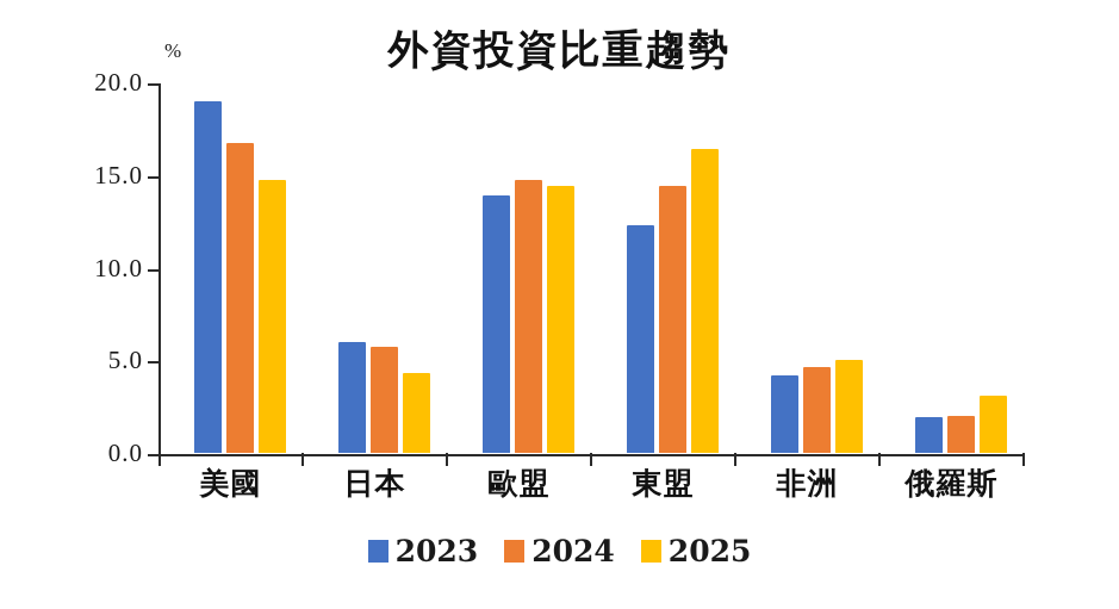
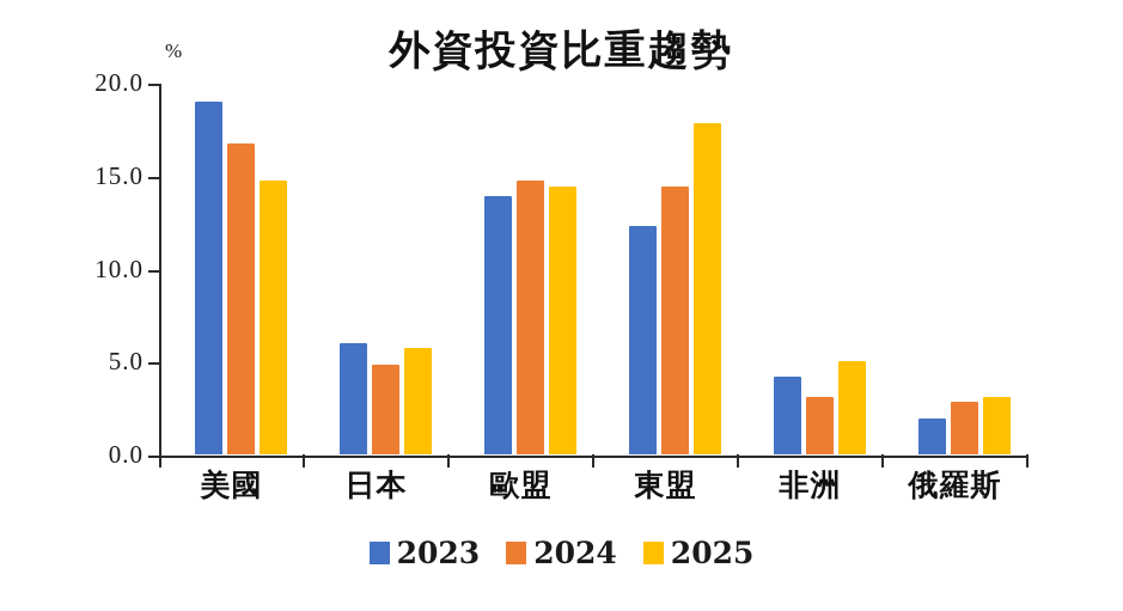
2024/日本: 5.7 -> 4.8
2025/日本: 4.3 -> 5.7
2025/東盟: 16.4 -> 17.8
2024/非洲: 4.6 -> 3.1
2024/俄羅斯: 2.0 -> 2.8
